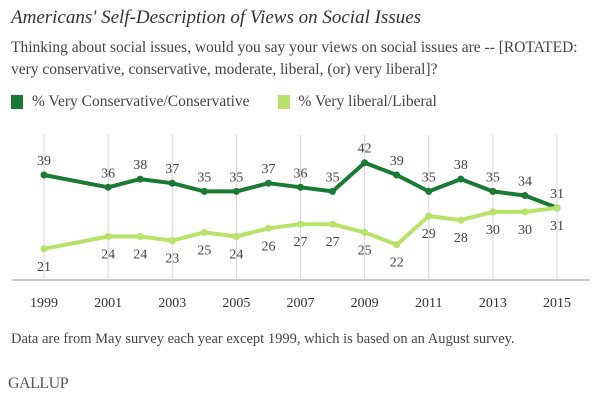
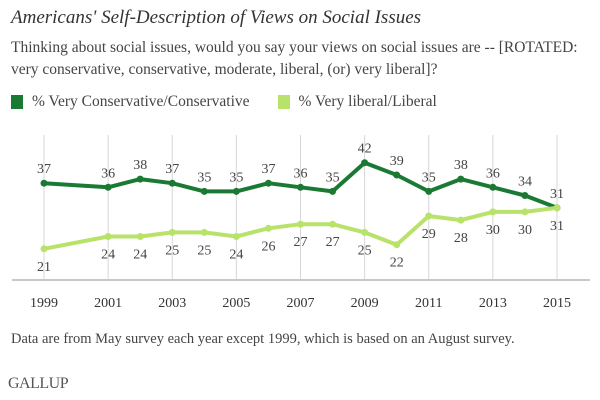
% Very Conservative/Conservative/1999: 39 -> 37
% Very liberal/Liberal/2003: 23 -> 25
% Very Conservative/Conservative/2013: 35 -> 36
